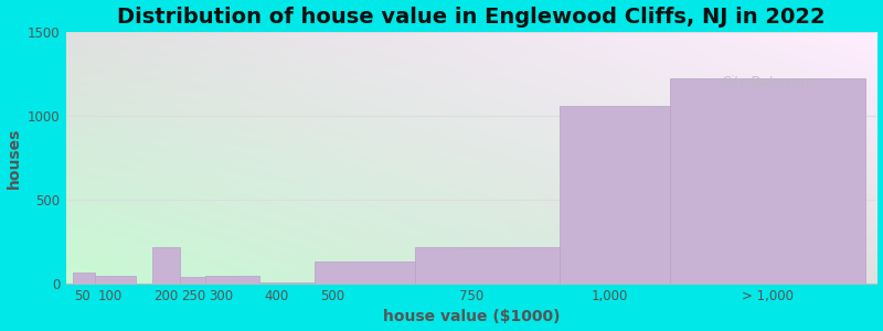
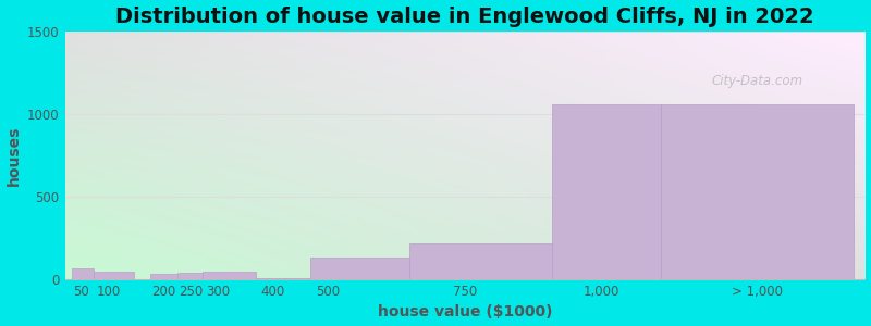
200: 220 -> 30
> 1,000: 1220 -> 1060
